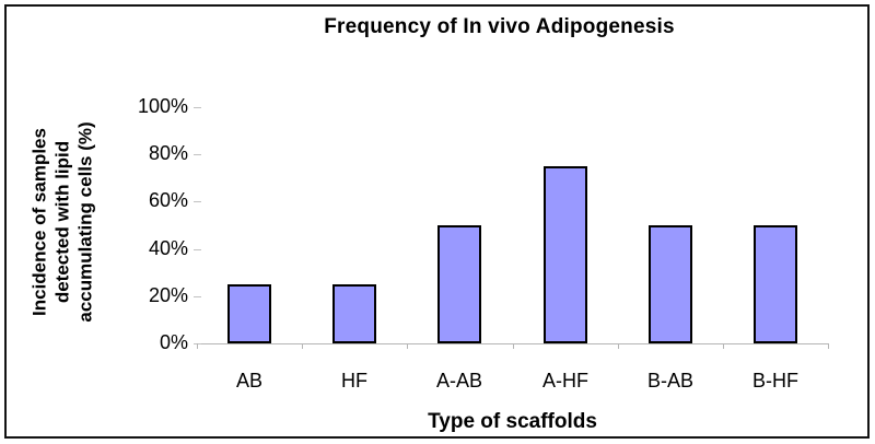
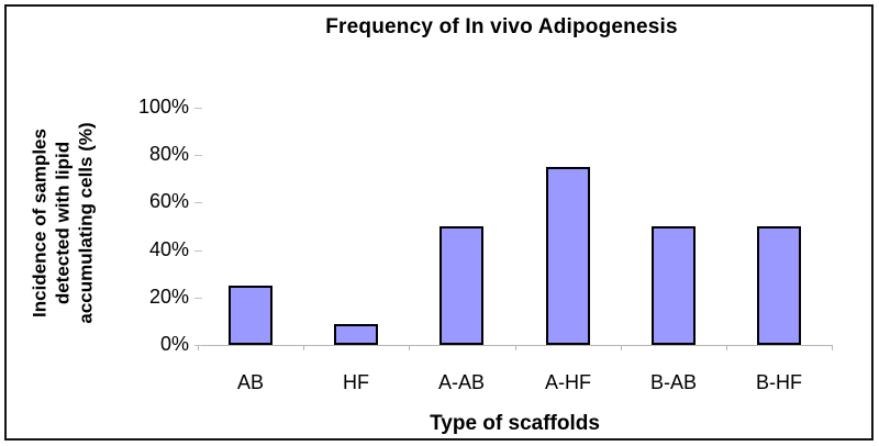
HF: 25% -> 9%
